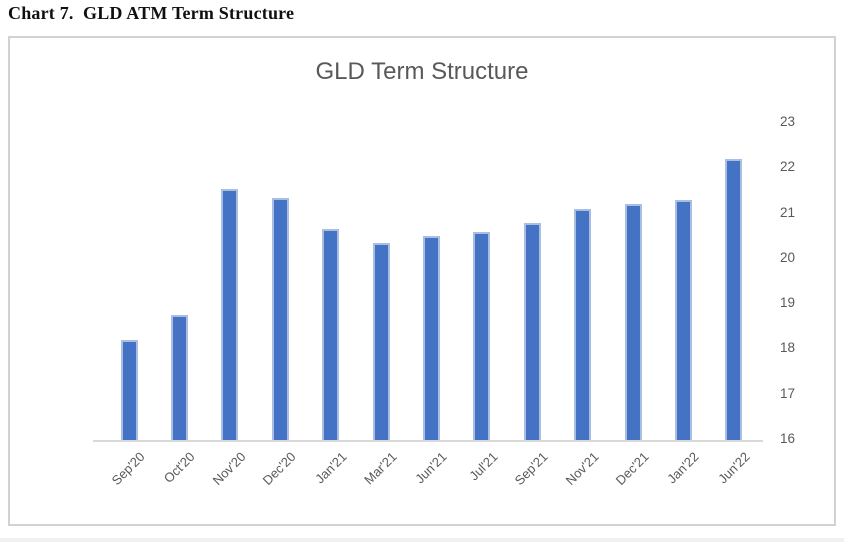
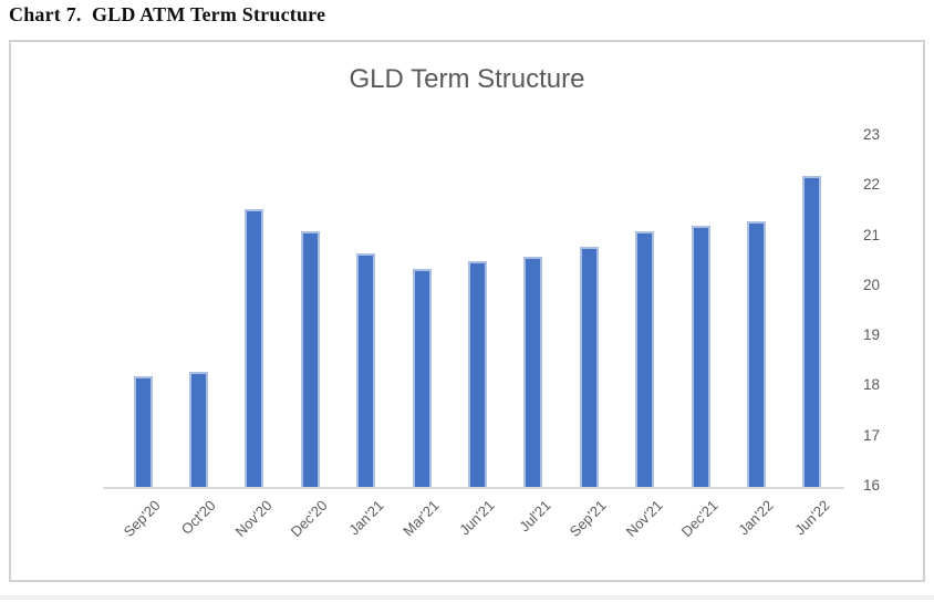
Oct'20: 18.8 -> 18.3
Dec'20: 21.4 -> 21.1
